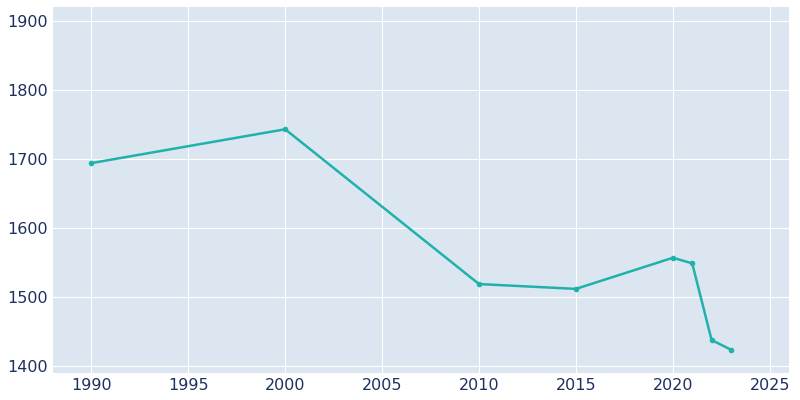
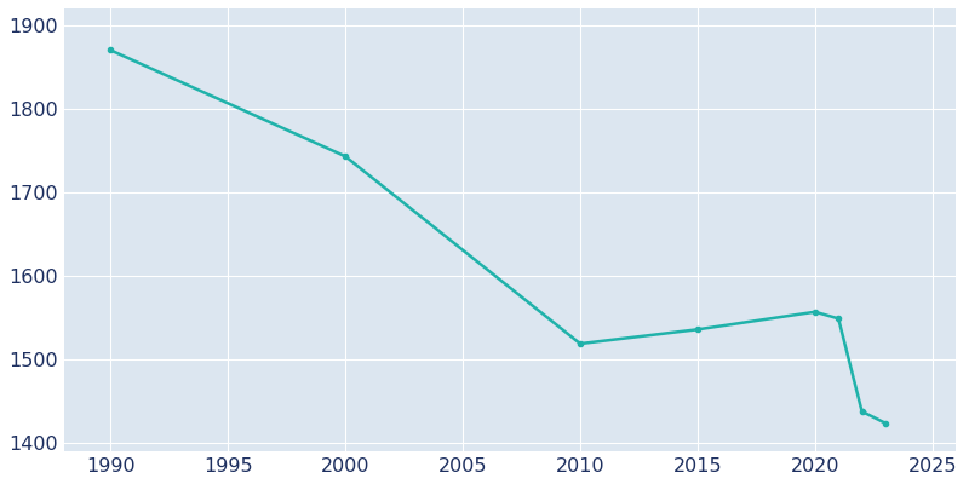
1990: 1694 -> 1870
2015: 1512 -> 1536
